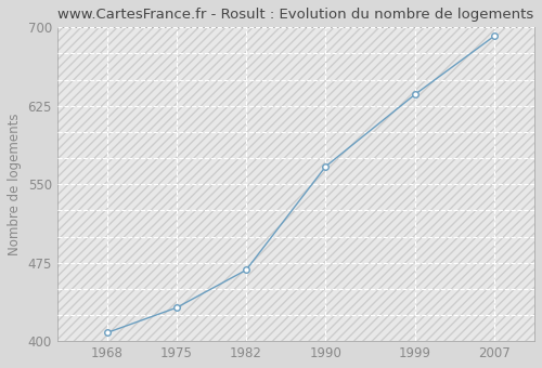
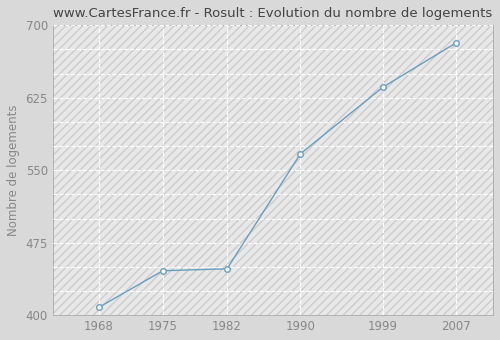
1975: 432 -> 446
1982: 468 -> 448
2007: 692 -> 682
